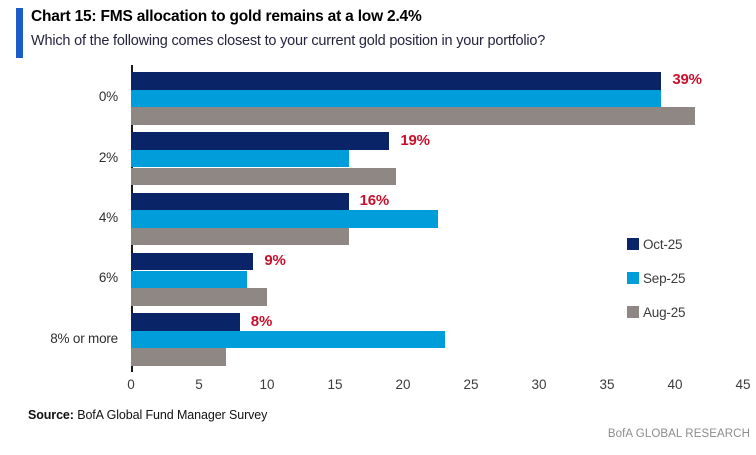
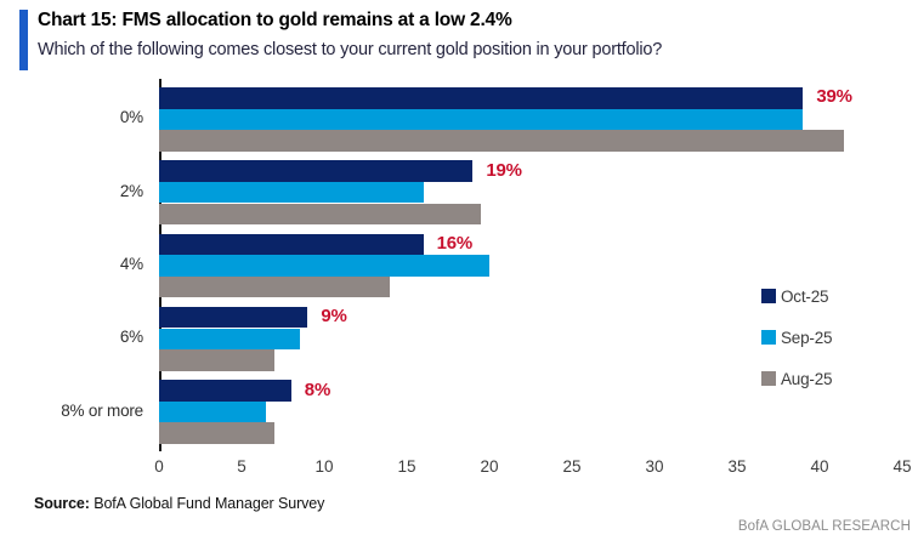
Sep-25/4%: 22.6 -> 20.0
Aug-25/4%: 16.0 -> 14.0
Aug-25/6%: 10.0 -> 7.0
Sep-25/8% or more: 23.1 -> 6.5
